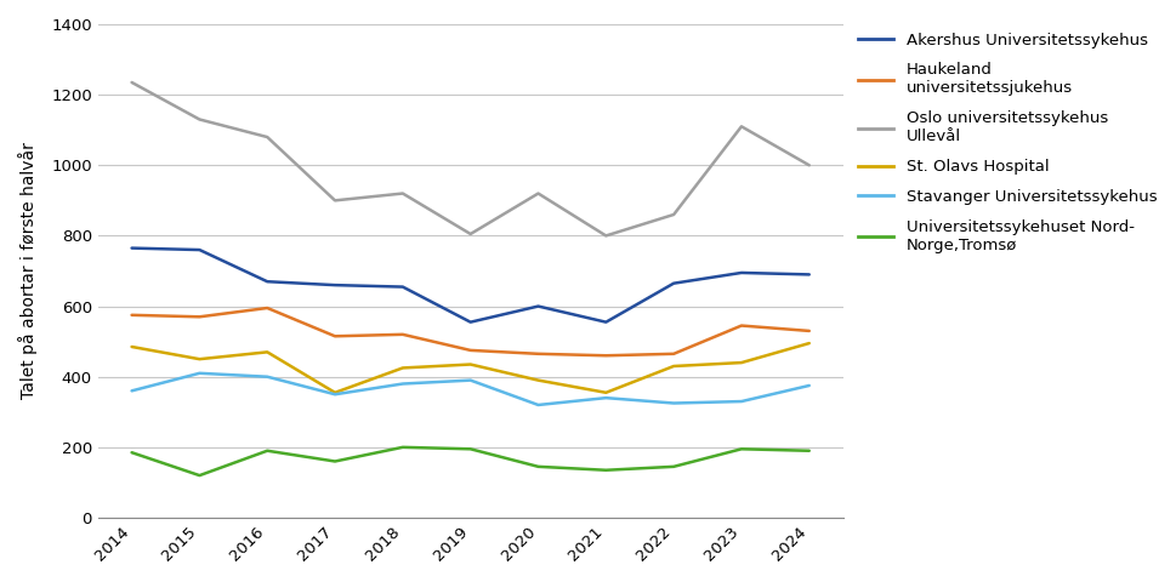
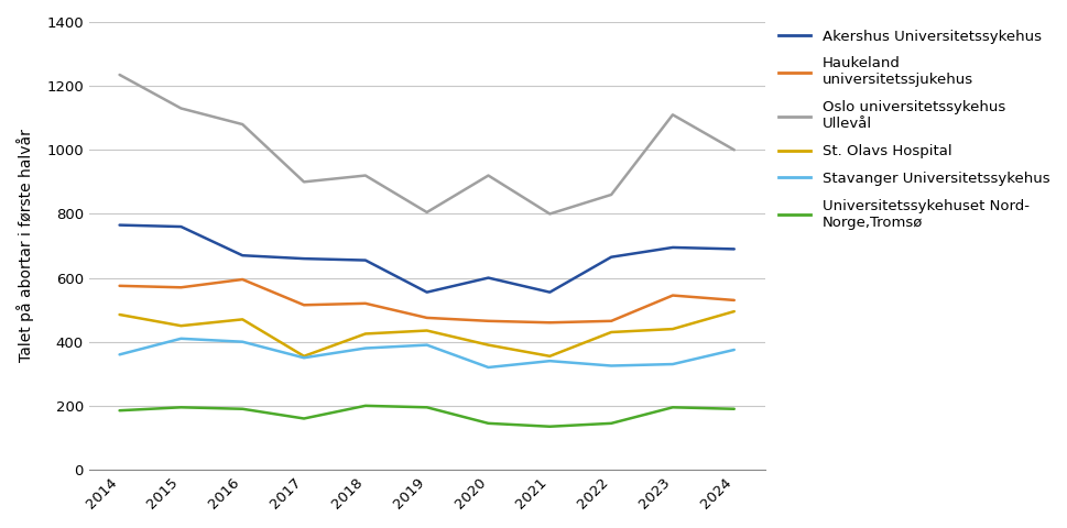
Universitetssykehuset Nord- Norge,Tromsø/2015: 120 -> 195
